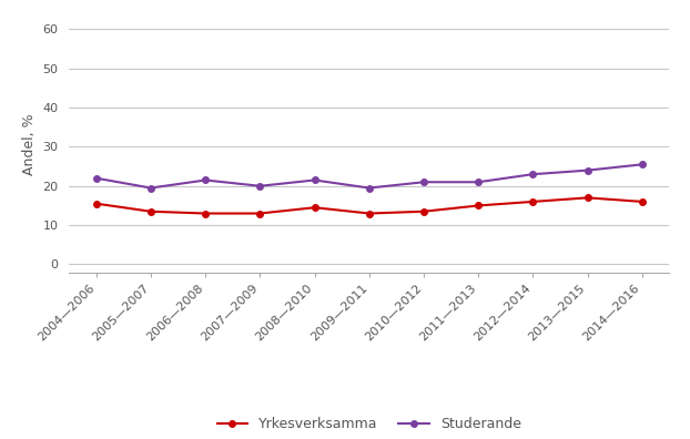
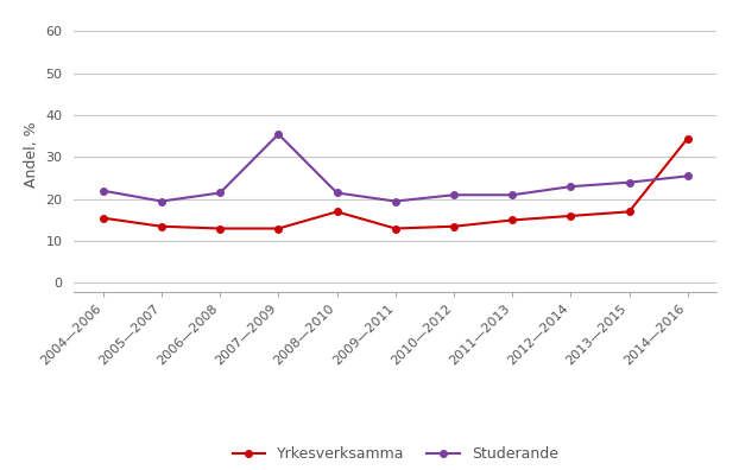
Studerande/2007—2009: 20.0 -> 35.5
Yrkesverksamma/2008—2010: 14.5 -> 17.0
Yrkesverksamma/2014—2016: 16.0 -> 34.5
